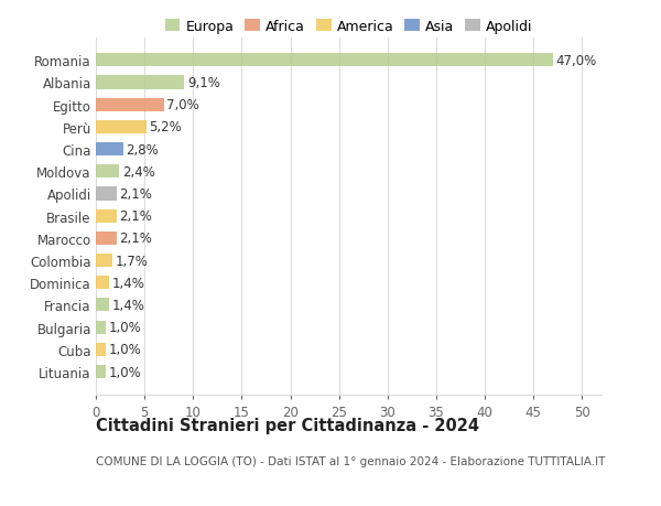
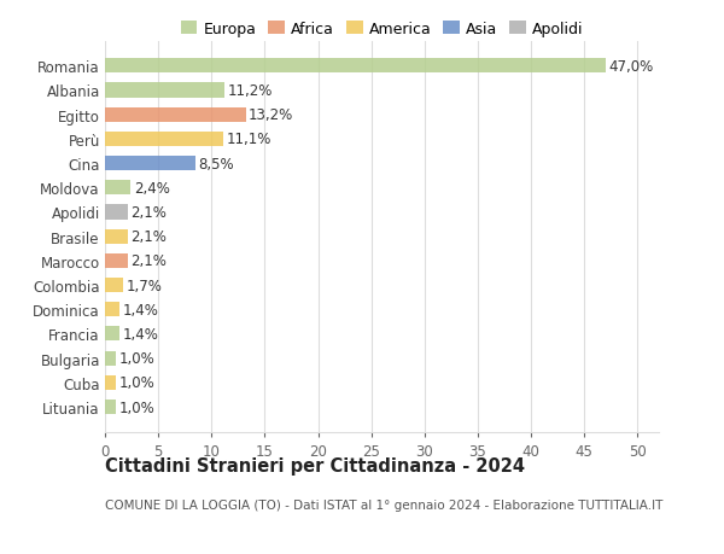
Albania: 9,1% -> 11,2%
Egitto: 7,0% -> 13,2%
Perù: 5,2% -> 11,1%
Cina: 2,8% -> 8,5%
